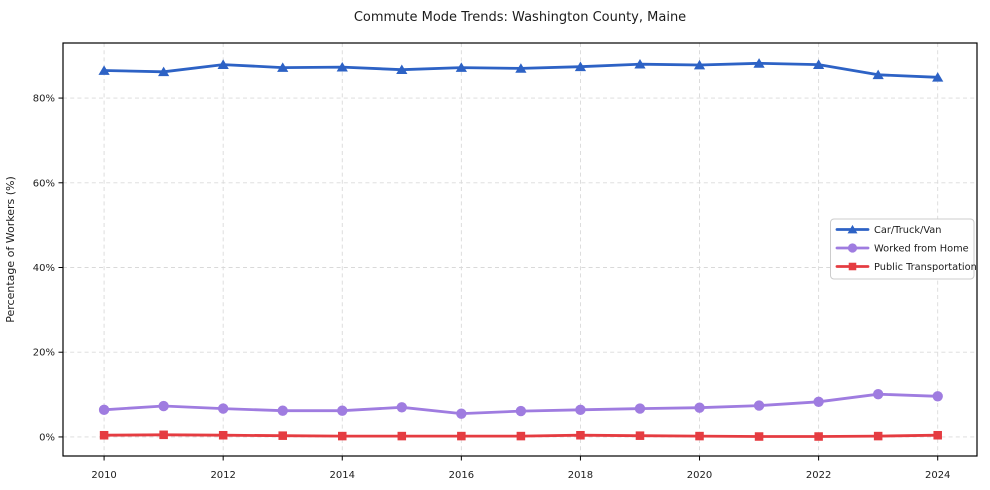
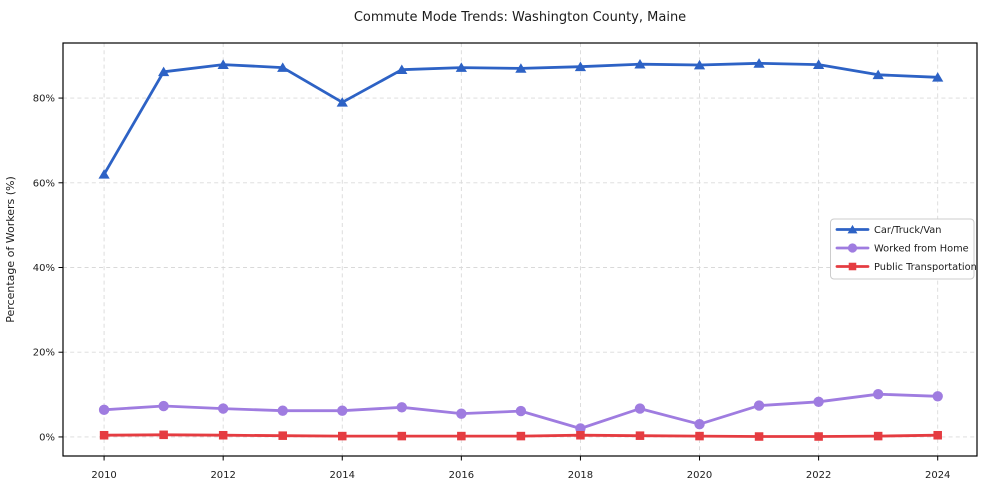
Car/Truck/Van/2010: 86% -> 62%
Car/Truck/Van/2014: 87% -> 79%
Worked from Home/2018: 6% -> 2%
Worked from Home/2020: 7% -> 3%
